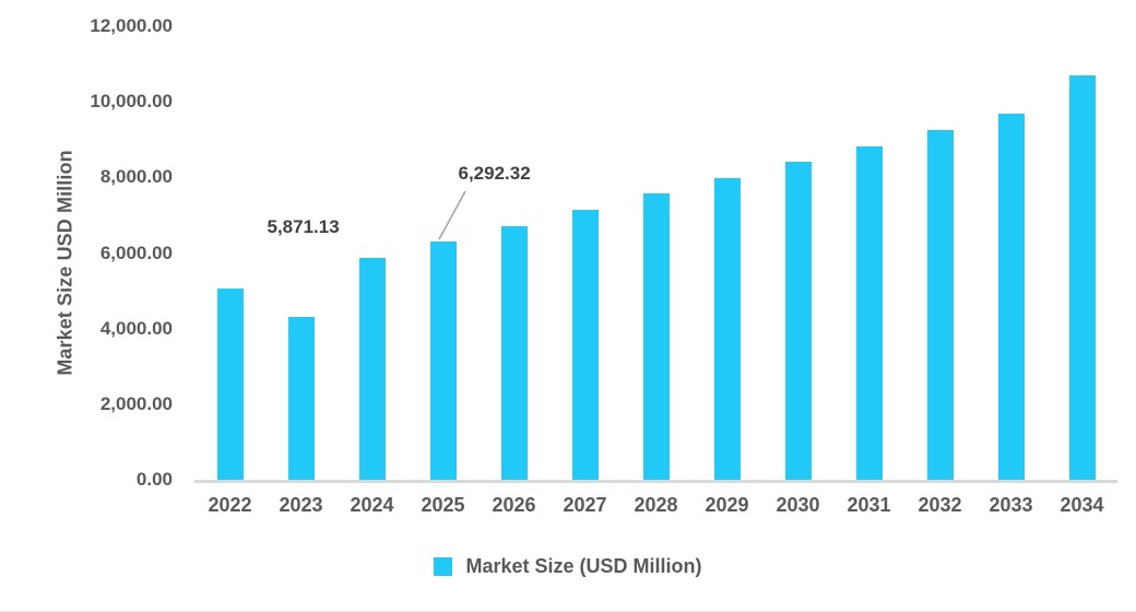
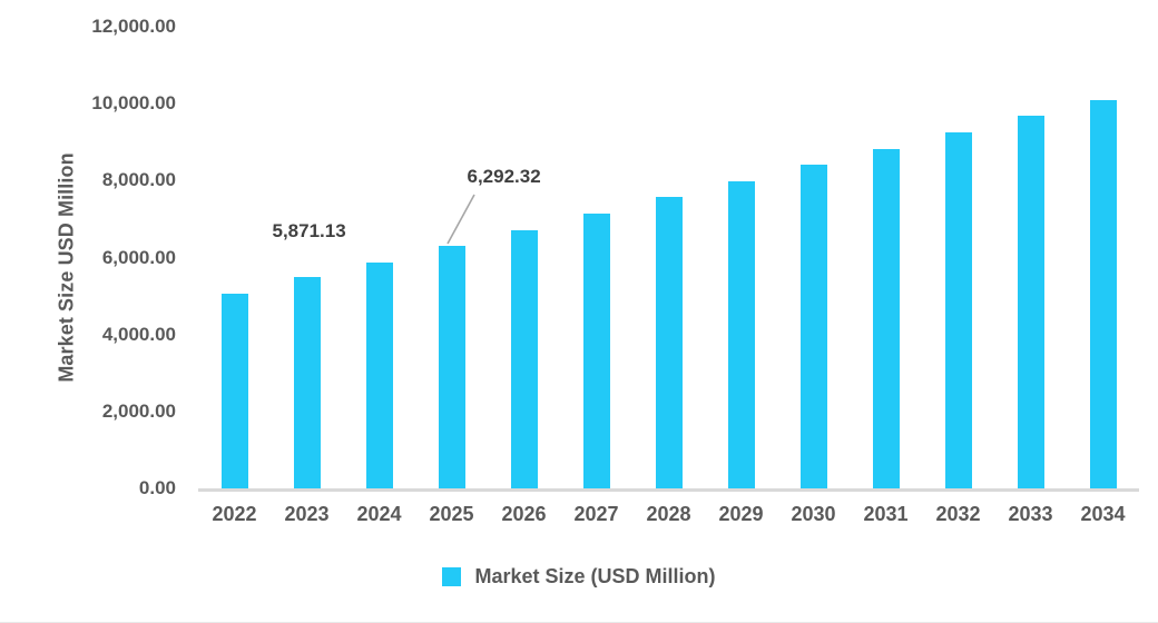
2023: 4300 -> 5500
2034: 10700 -> 10100
